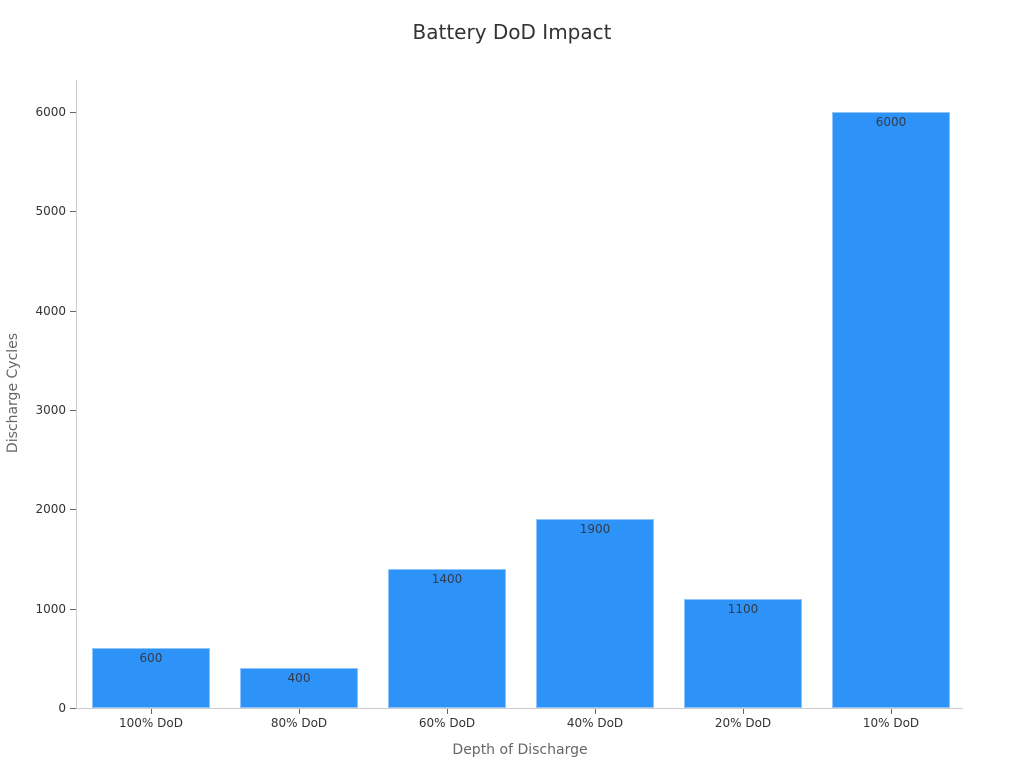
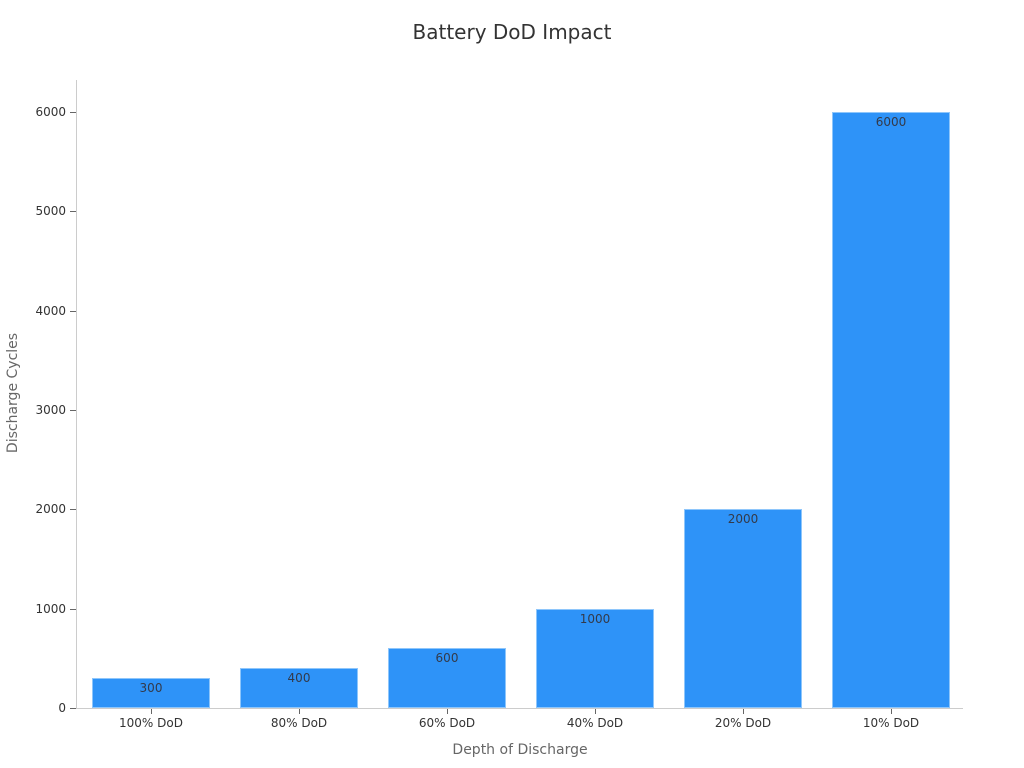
100% DoD: 600 -> 300
60% DoD: 1400 -> 600
40% DoD: 1900 -> 1000
20% DoD: 1100 -> 2000
